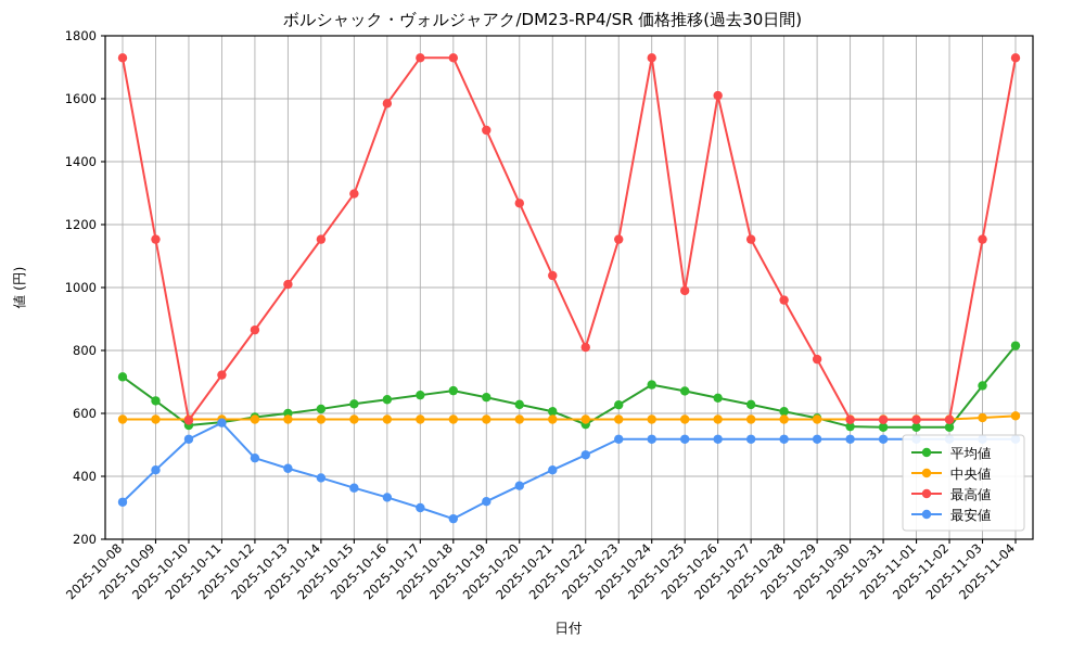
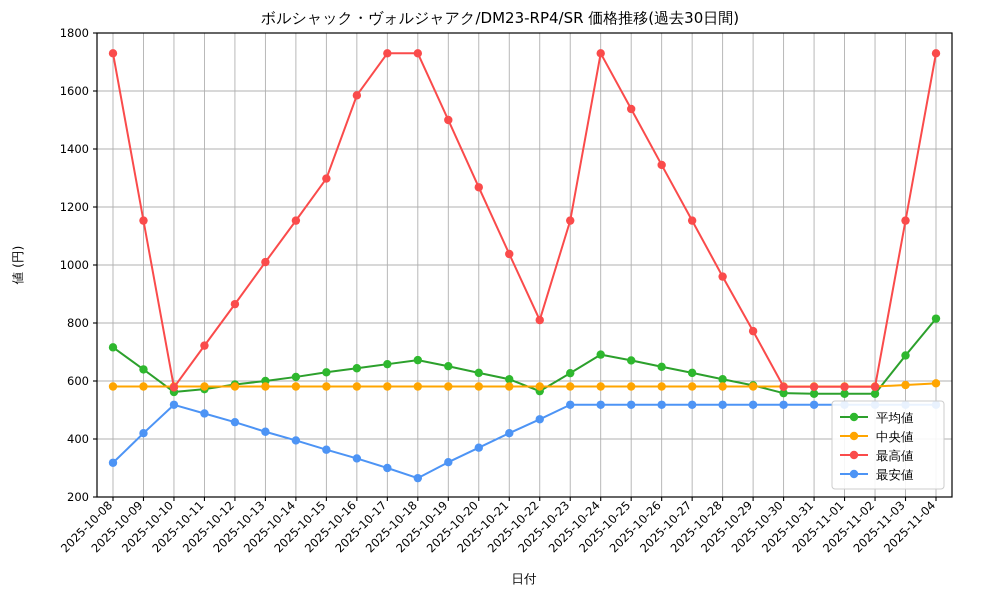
最安値/2025-10-11: 570 -> 490
最高値/2025-10-25: 990 -> 1540
最高値/2025-10-26: 1610 -> 1340
